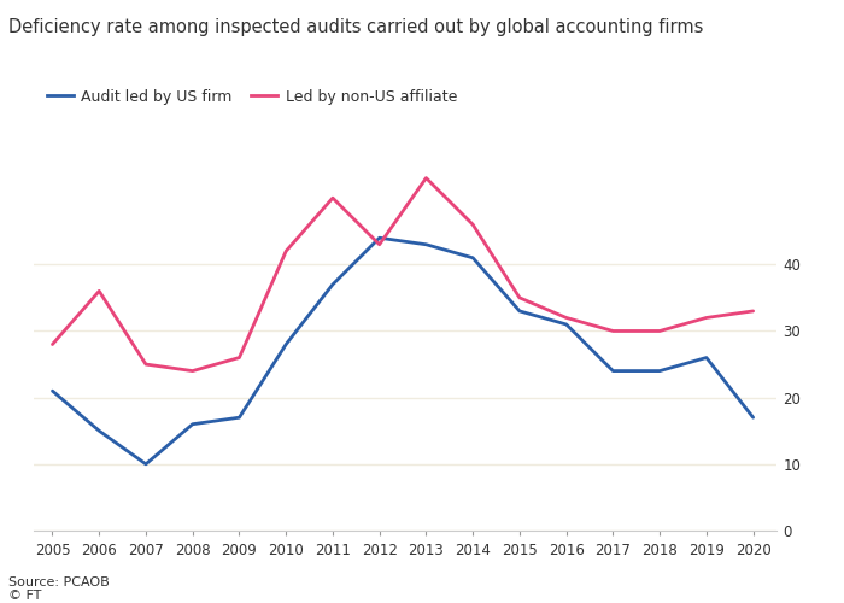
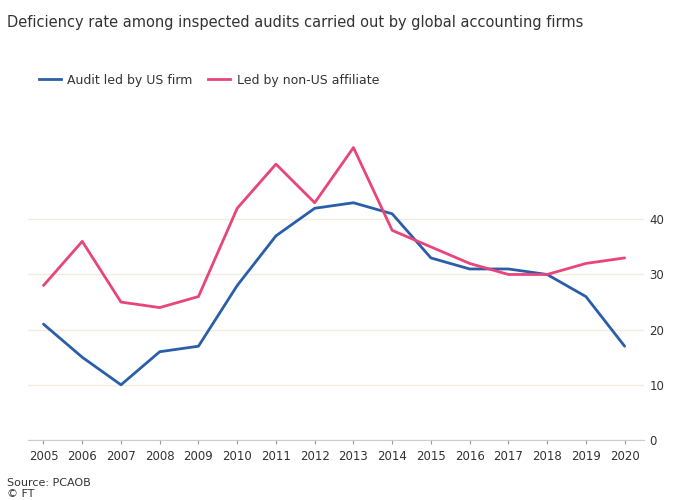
Audit led by US firm/2012: 44 -> 42
Led by non-US affiliate/2014: 46 -> 38
Audit led by US firm/2017: 24 -> 31
Audit led by US firm/2018: 24 -> 30
